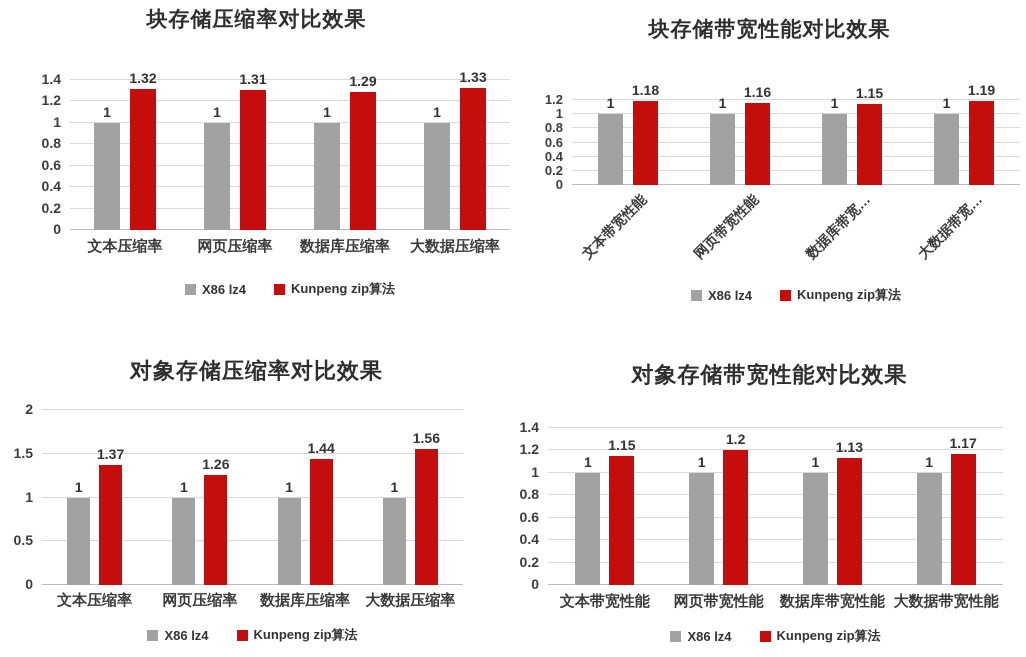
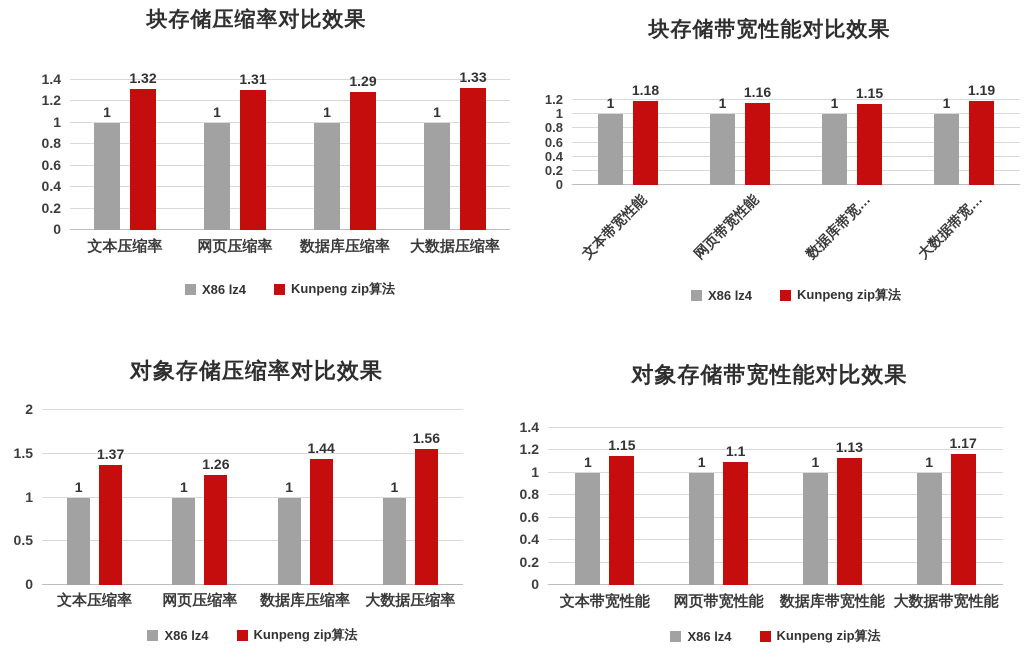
对象存储带宽性能对比效果/Kunpeng zip算法/网页带宽性能: 1.2 -> 1.1
